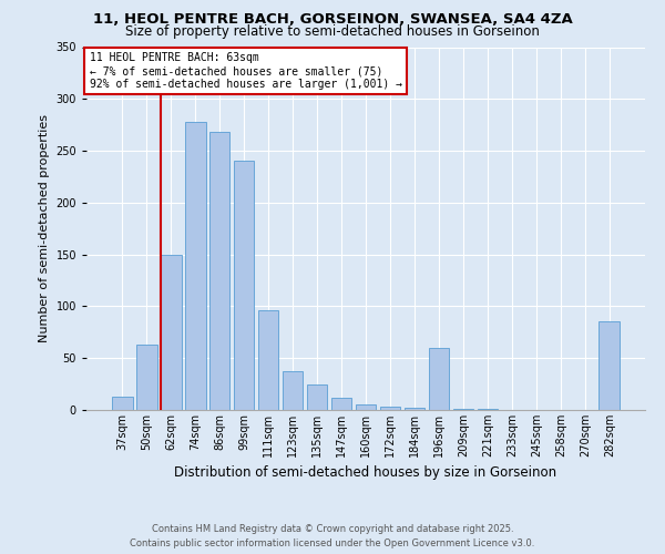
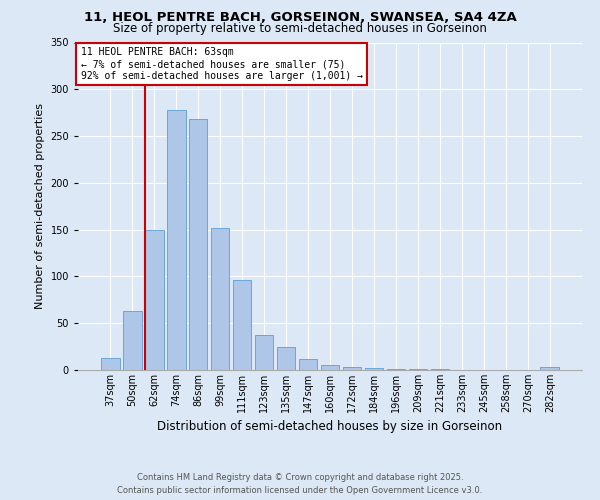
99sqm: 240 -> 152
196sqm: 60 -> 1
282sqm: 86 -> 3
